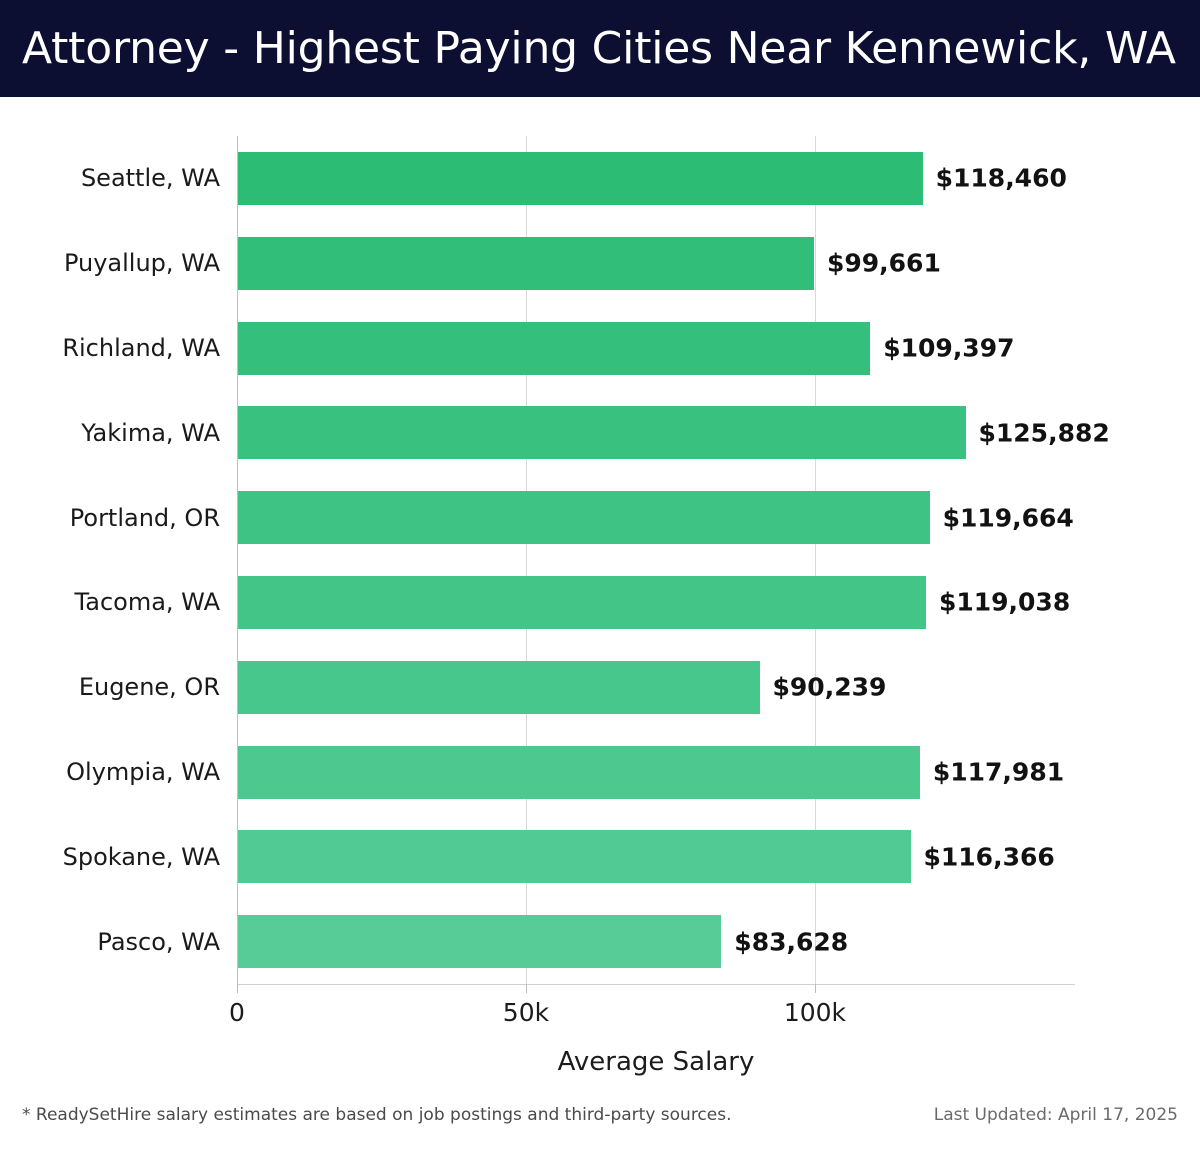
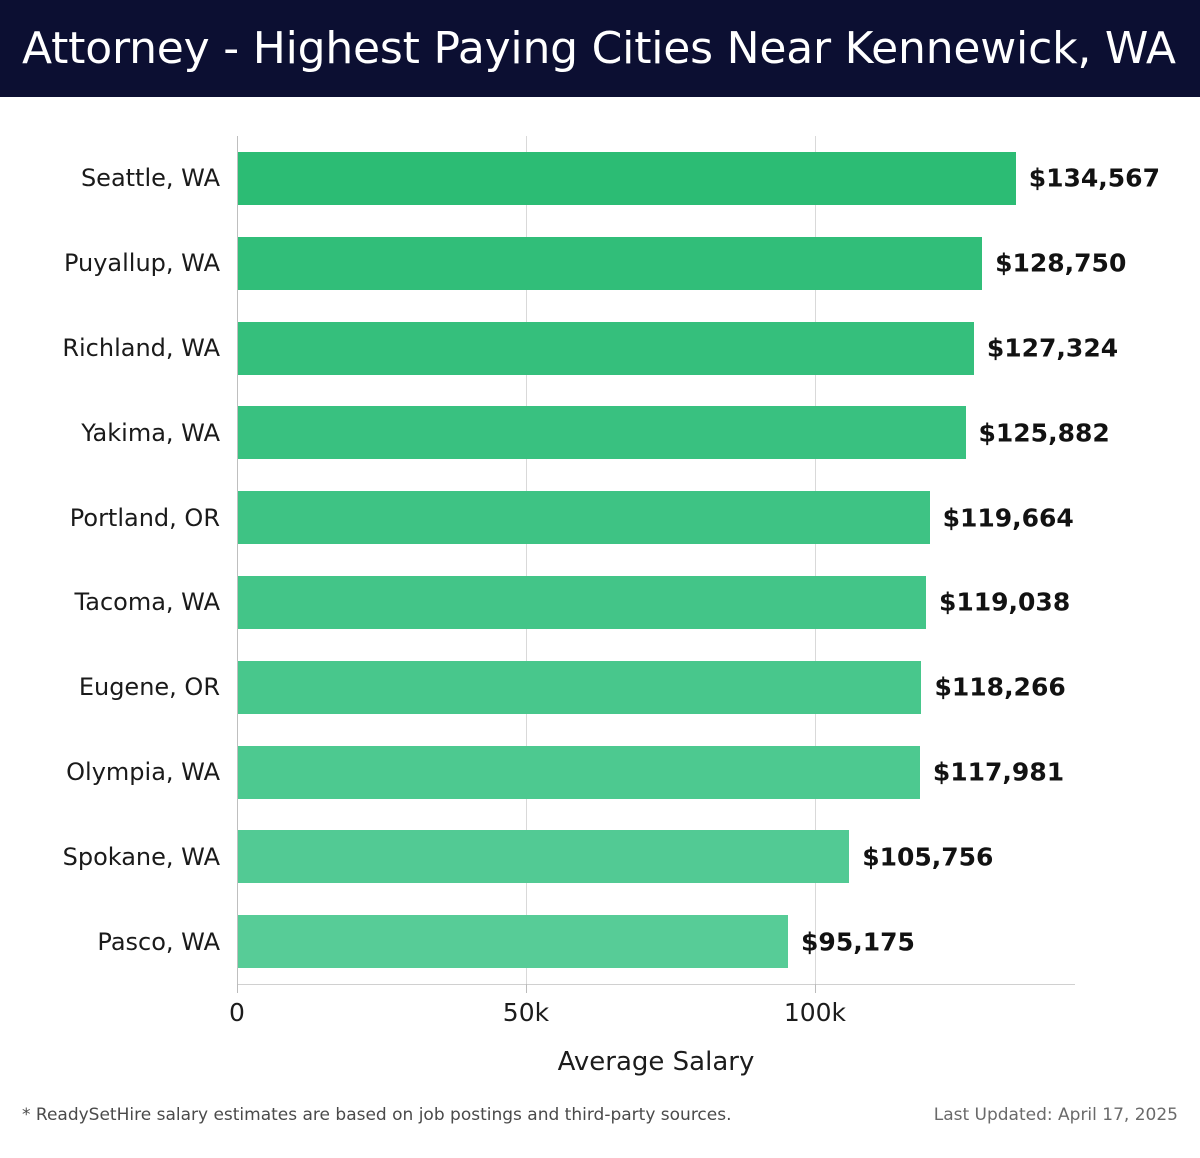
Seattle, WA: $118,460 -> $134,567
Puyallup, WA: $99,661 -> $128,750
Richland, WA: $109,397 -> $127,324
Eugene, OR: $90,239 -> $118,266
Spokane, WA: $116,366 -> $105,756
Pasco, WA: $83,628 -> $95,175
